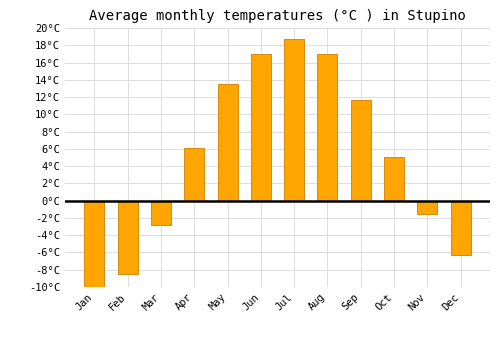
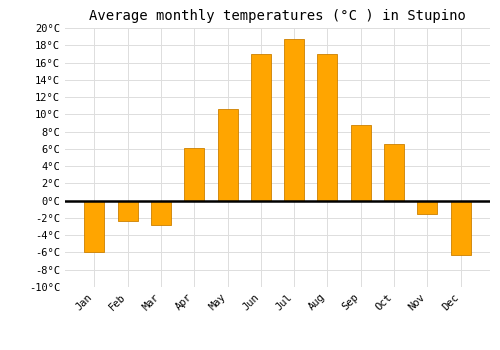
Jan: -10.0°C -> -6.0°C
Feb: -8.5°C -> -2.4°C
May: 13.5°C -> 10.6°C
Sep: 11.7°C -> 8.8°C
Oct: 5.1°C -> 6.6°C
